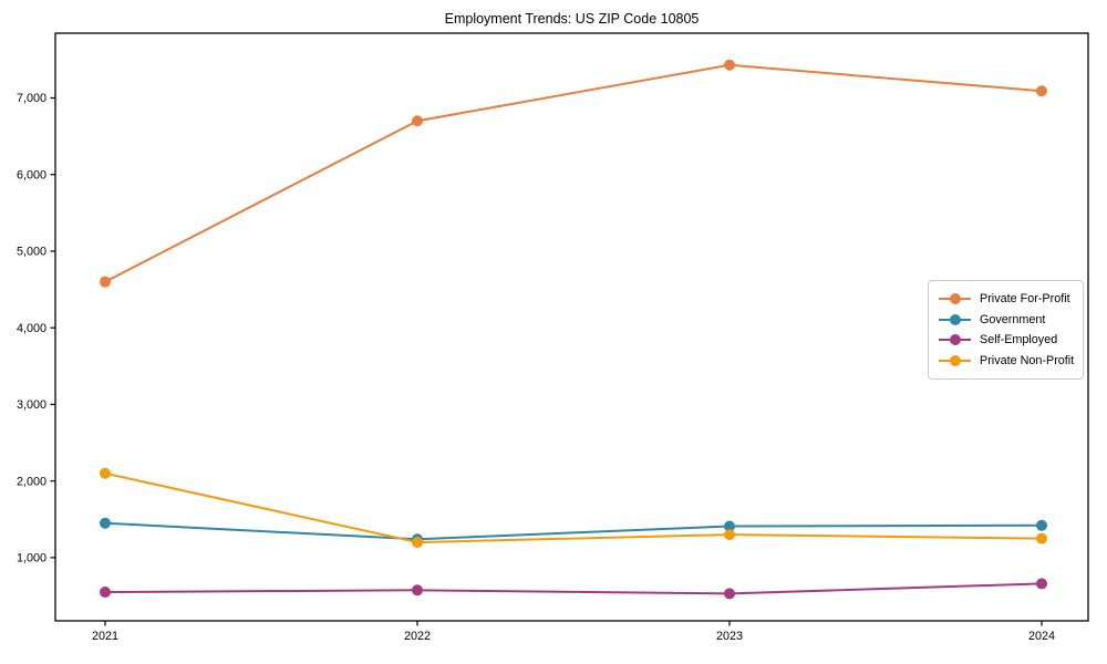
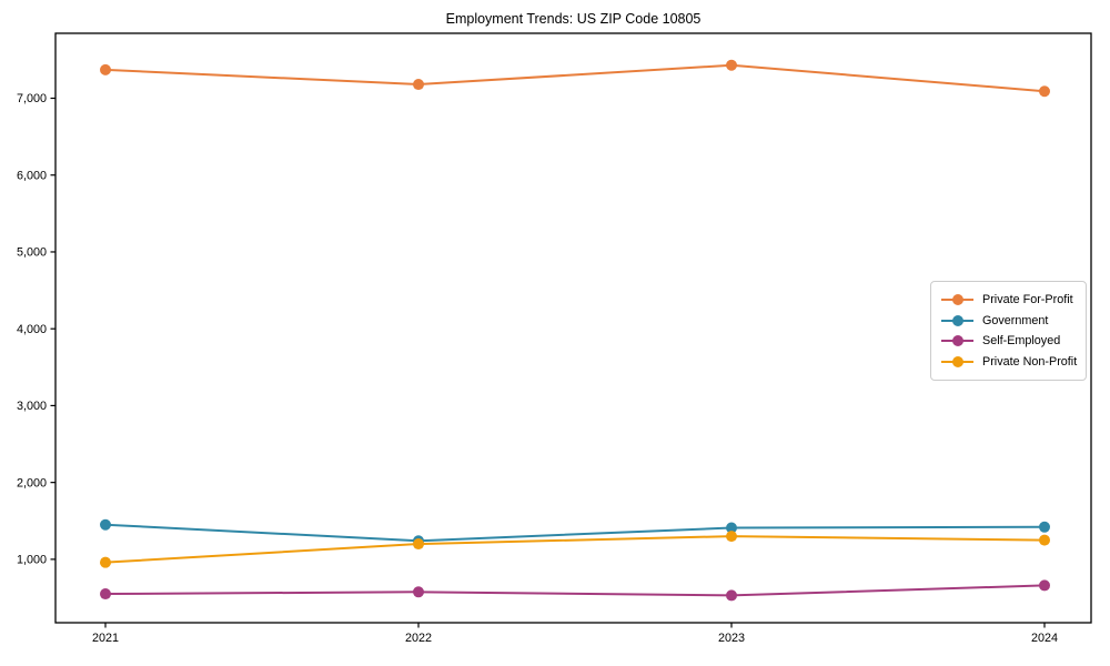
Private For-Profit/2021: 4600 -> 7400
Private Non-Profit/2021: 2100 -> 1000
Private For-Profit/2022: 6700 -> 7200
